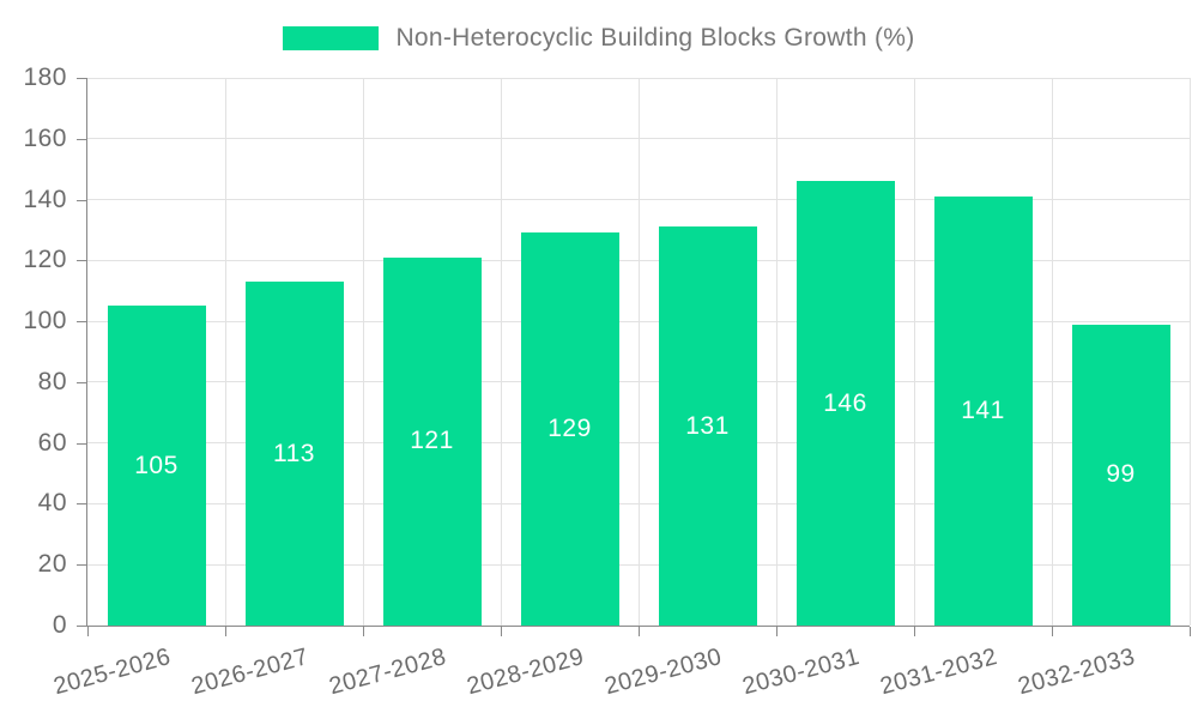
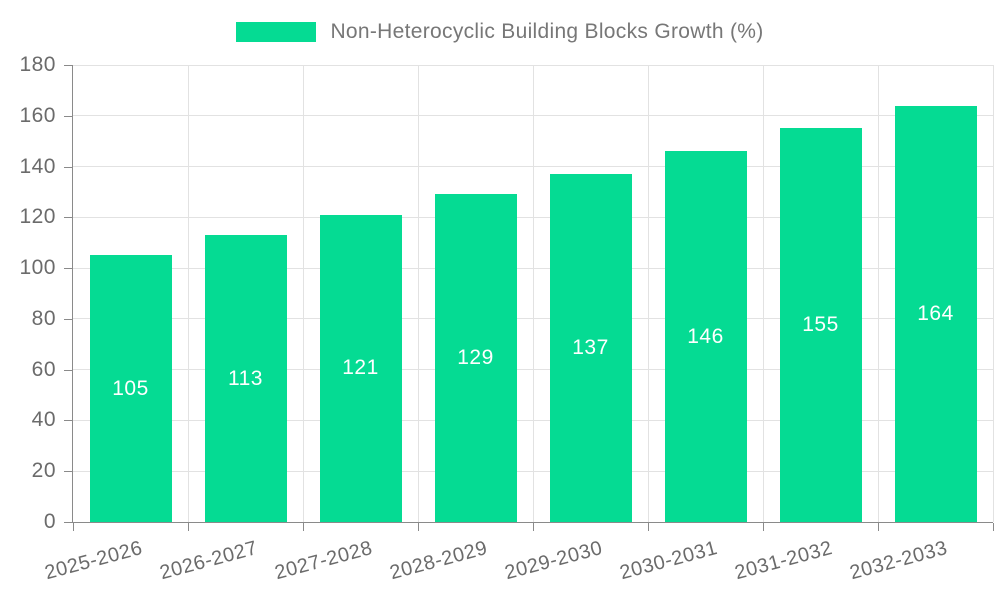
2029-2030: 131 -> 137
2031-2032: 141 -> 155
2032-2033: 99 -> 164
